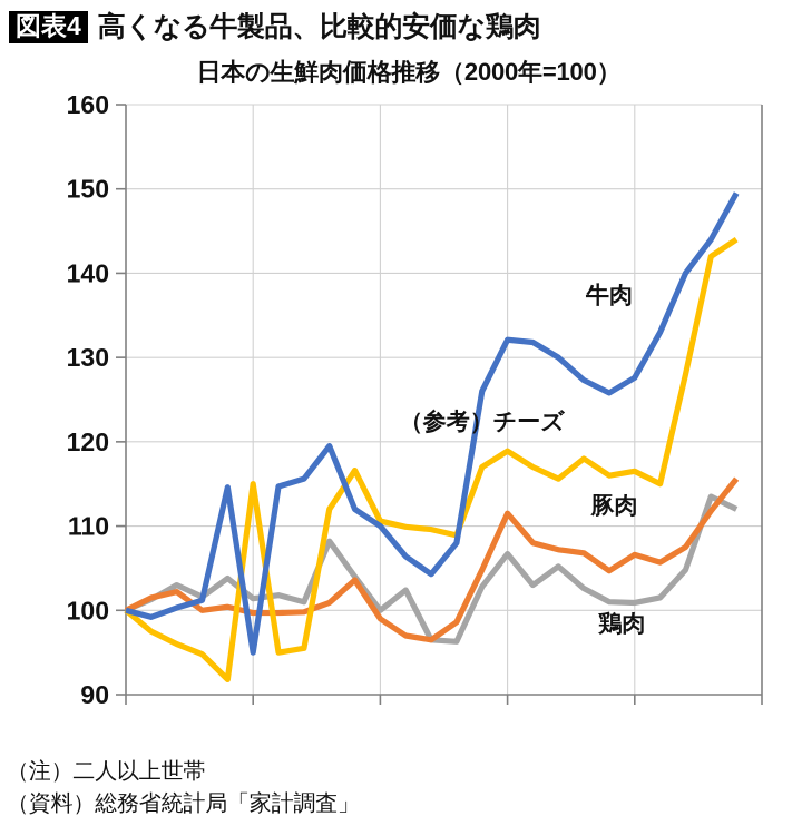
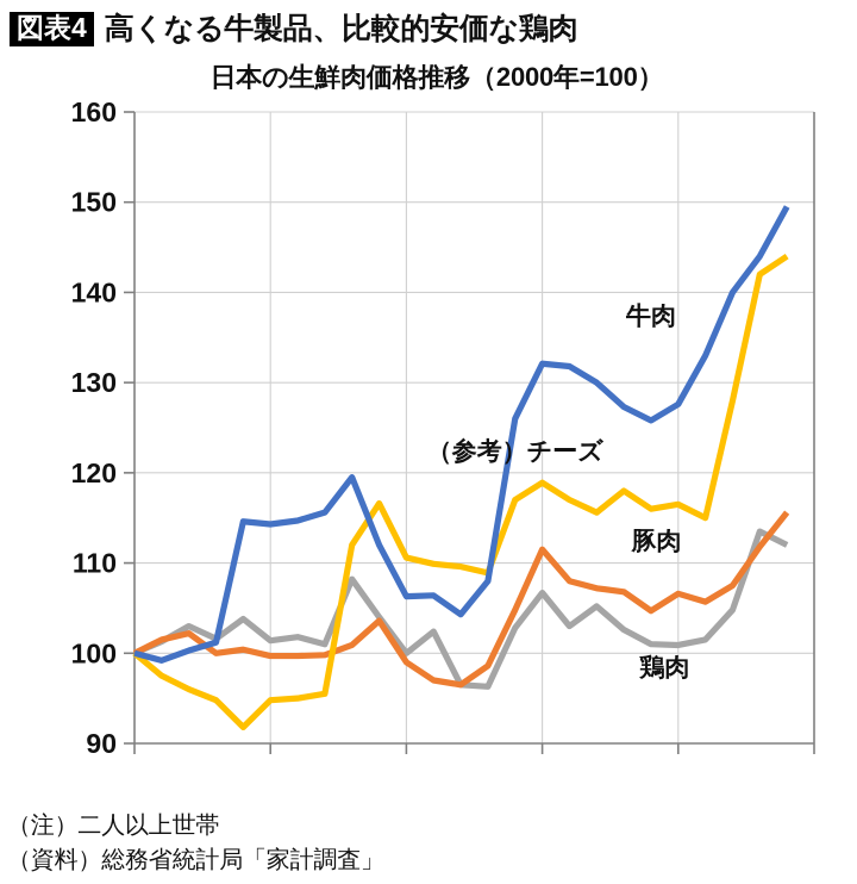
牛肉/2005: 95 -> 114
（参考）チーズ/2005: 115 -> 95
牛肉/2010: 110 -> 106
